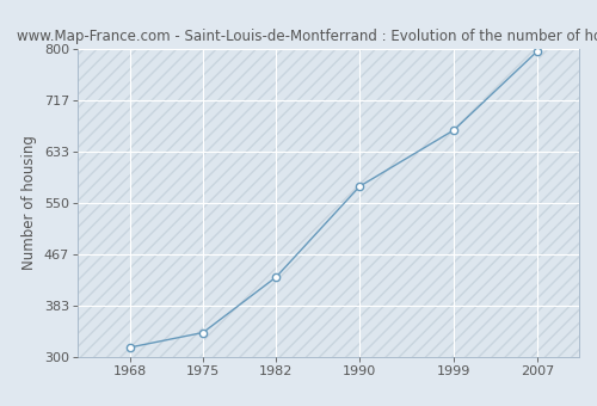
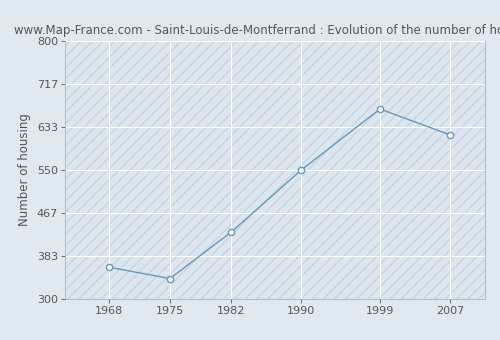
1968: 316 -> 362
1990: 577 -> 550
2007: 796 -> 618
